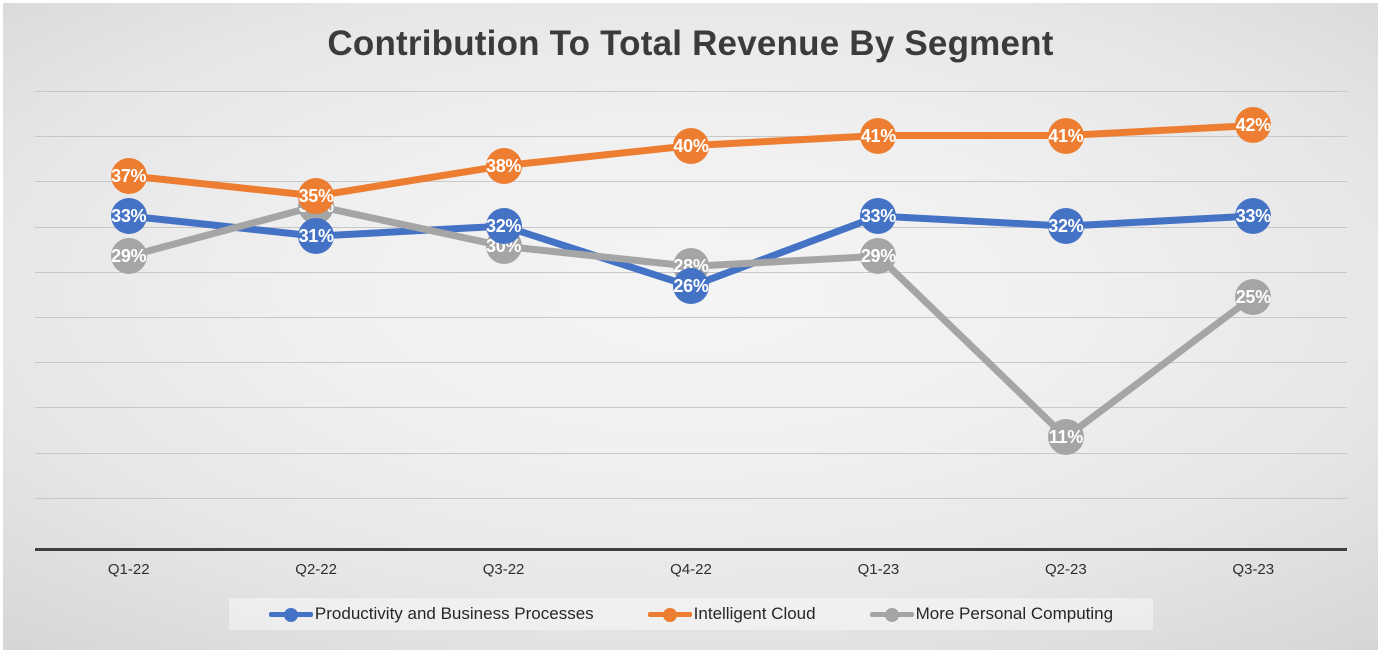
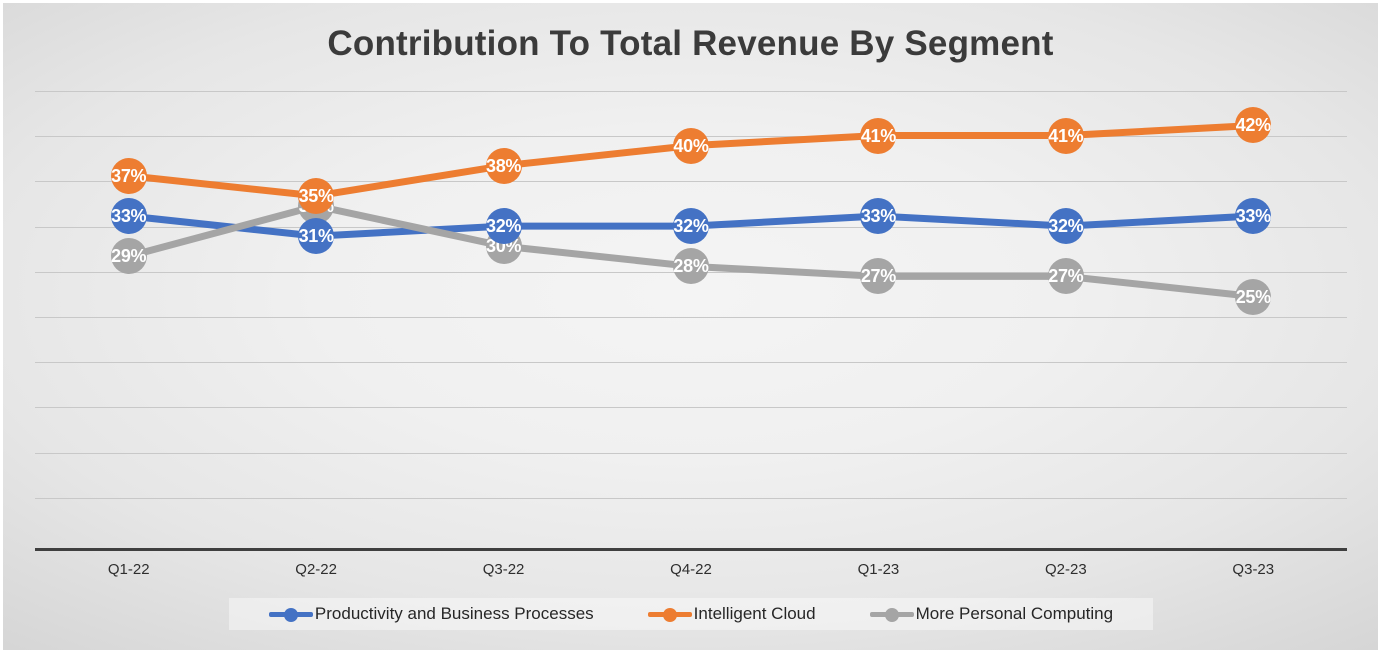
Productivity and Business Processes/Q4-22: 26% -> 32%
More Personal Computing/Q1-23: 29% -> 27%
More Personal Computing/Q2-23: 11% -> 27%
